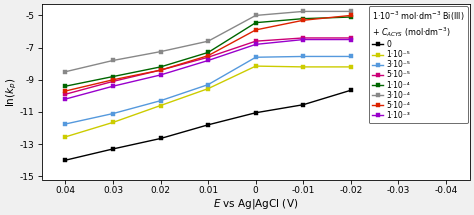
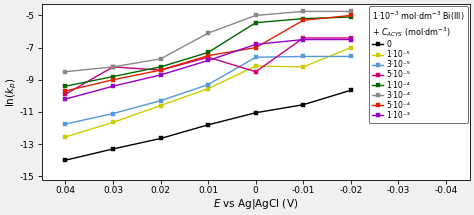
5·10⁻⁵/0.03: -9.1 -> -8.2
3·10⁻⁴/0.03: -7.8 -> -8.2
3·10⁻⁴/0.02: -7.2 -> -7.7
3·10⁻⁴/0.01: -6.6 -> -6.1
5·10⁻⁵/0: -6.6 -> -8.5
5·10⁻⁴/0: -5.9 -> -7.0
1·10⁻⁵/-0.02: -8.2 -> -7.0
